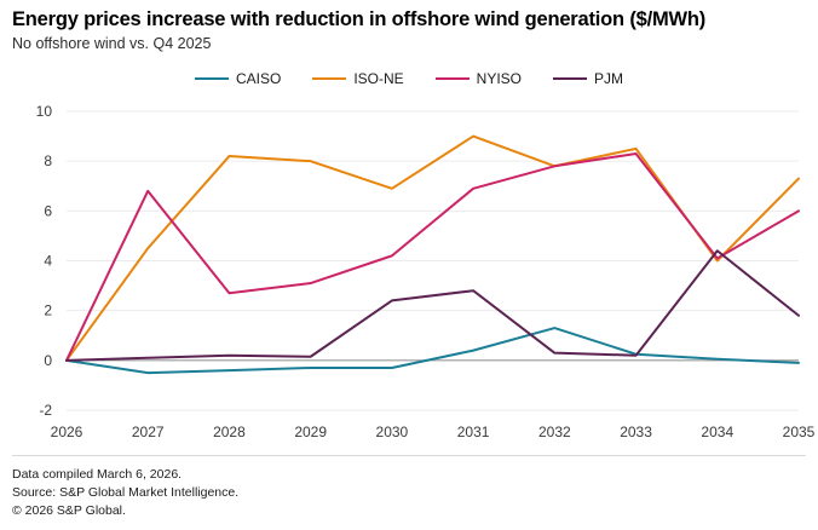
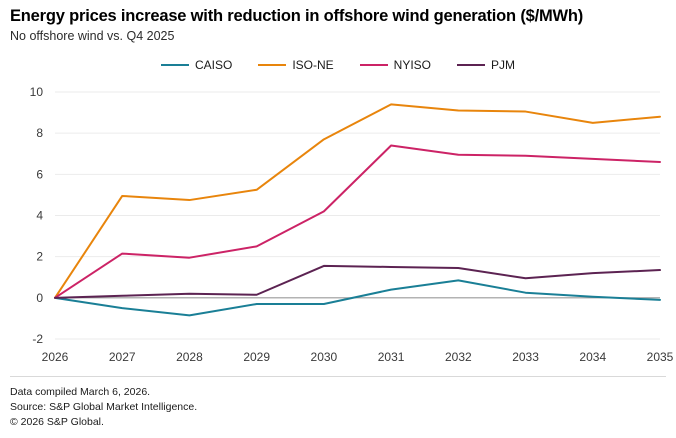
ISO-NE/2027: 4.5 -> 5.0
NYISO/2027: 6.8 -> 2.1
CAISO/2028: -0.4 -> -0.8
ISO-NE/2028: 8.2 -> 4.8
NYISO/2028: 2.7 -> 1.9
ISO-NE/2029: 8.0 -> 5.2
NYISO/2029: 3.1 -> 2.5
ISO-NE/2030: 6.9 -> 7.7
PJM/2030: 2.4 -> 1.6
ISO-NE/2031: 9.0 -> 9.4
NYISO/2031: 6.9 -> 7.4
PJM/2031: 2.8 -> 1.5
CAISO/2032: 1.3 -> 0.8
ISO-NE/2032: 7.8 -> 9.1
NYISO/2032: 7.8 -> 7.0
PJM/2032: 0.3 -> 1.4
ISO-NE/2033: 8.5 -> 9.1
NYISO/2033: 8.3 -> 6.9
PJM/2033: 0.2 -> 0.9
ISO-NE/2034: 4.0 -> 8.5
NYISO/2034: 4.1 -> 6.8
PJM/2034: 4.4 -> 1.2
ISO-NE/2035: 7.3 -> 8.8
NYISO/2035: 6.0 -> 6.6
PJM/2035: 1.8 -> 1.4
